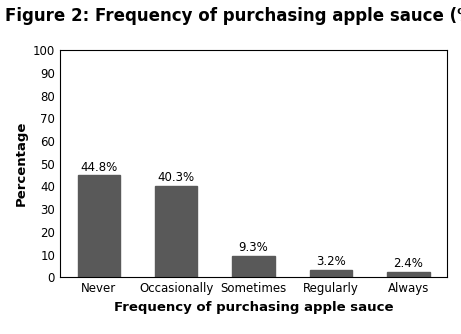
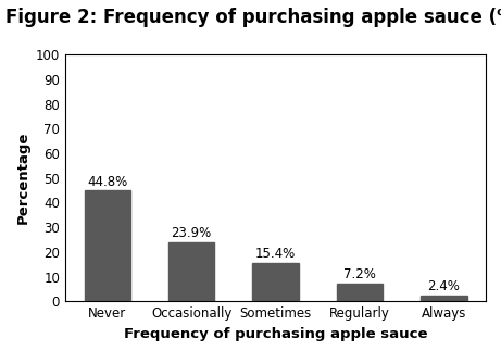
Occasionally: 40.3% -> 23.9%
Sometimes: 9.3% -> 15.4%
Regularly: 3.2% -> 7.2%
